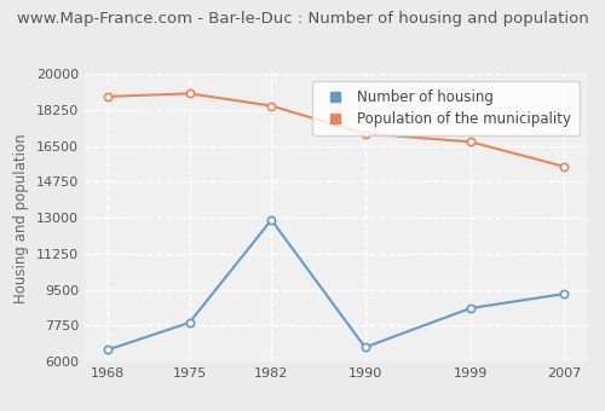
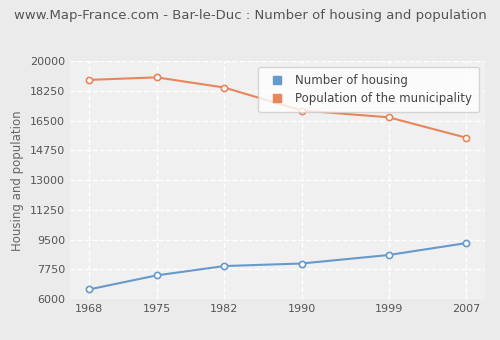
Number of housing/1975: 7900 -> 7400
Number of housing/1982: 12900 -> 8000
Number of housing/1990: 6700 -> 8100
